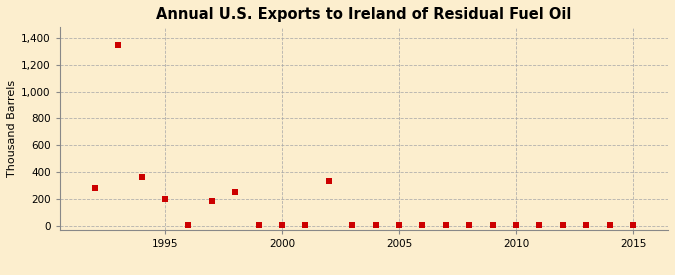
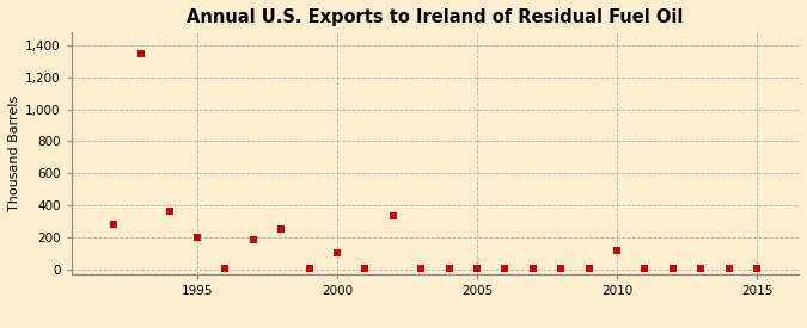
2000: 0 -> 100
2010: 0 -> 120
